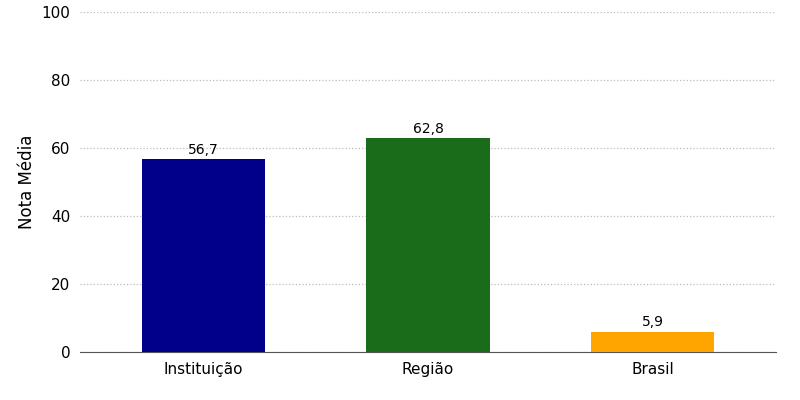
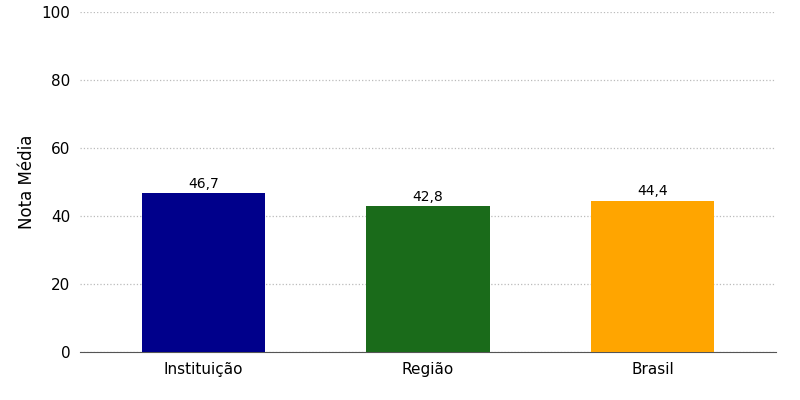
Instituição: 56,7 -> 46,7
Região: 62,8 -> 42,8
Brasil: 5,9 -> 44,4
